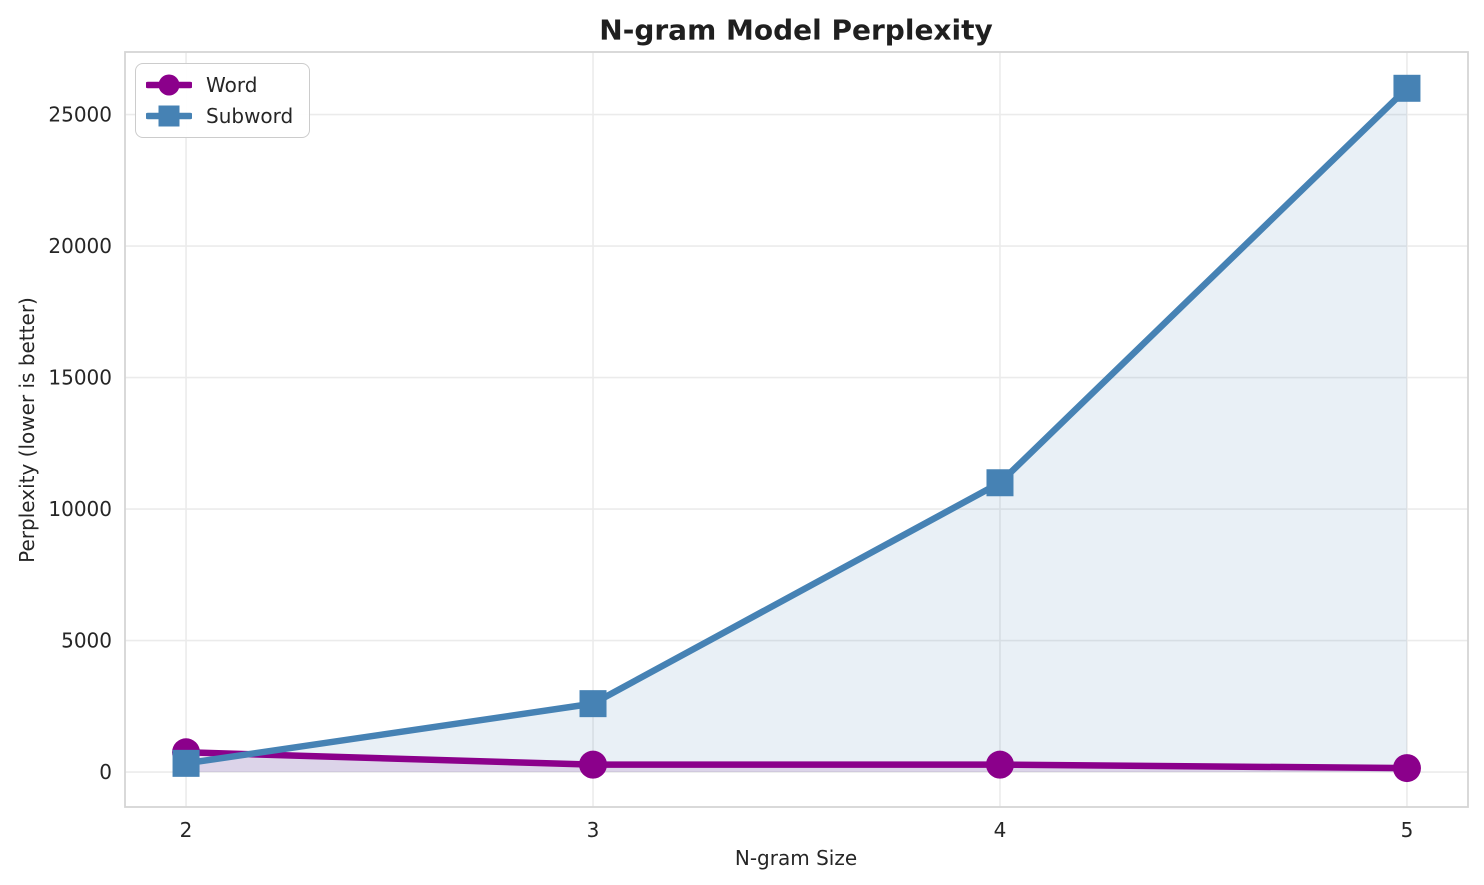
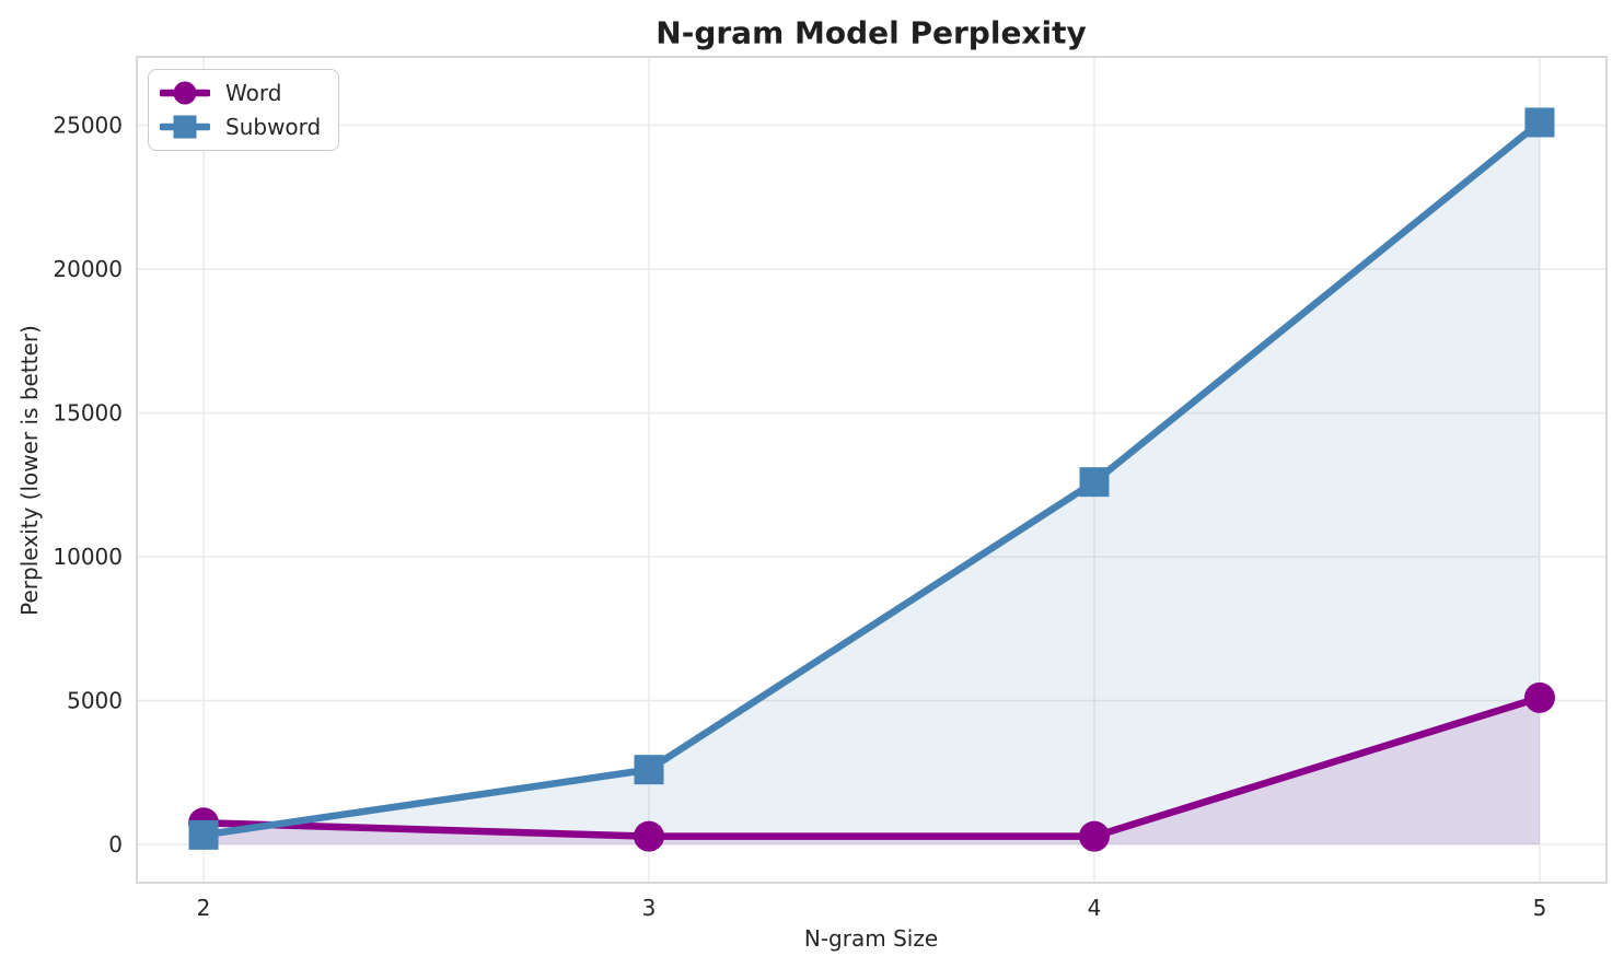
Subword/4: 11000 -> 12600
Word/5: 200 -> 5100
Subword/5: 26000 -> 25100
